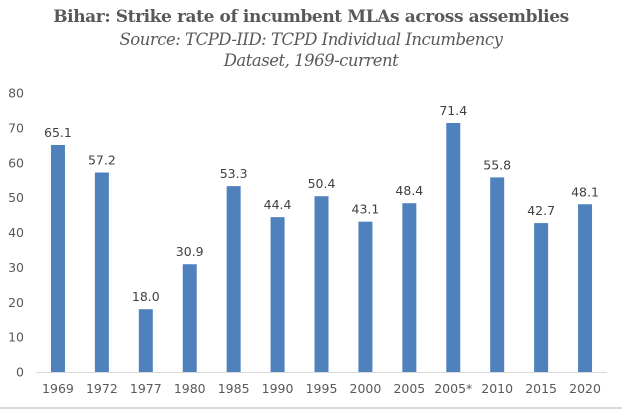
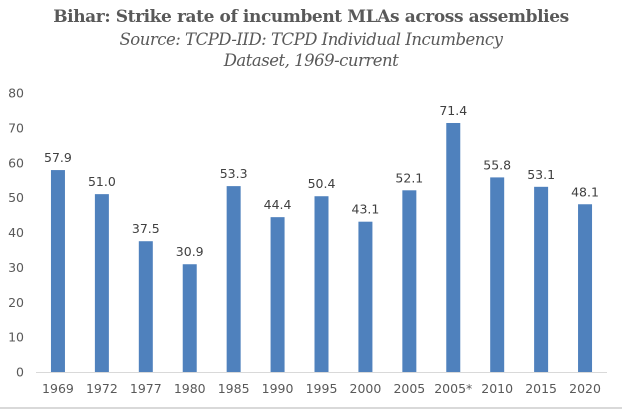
1969: 65.1 -> 57.9
1972: 57.2 -> 51.0
1977: 18.0 -> 37.5
2005: 48.4 -> 52.1
2015: 42.7 -> 53.1
